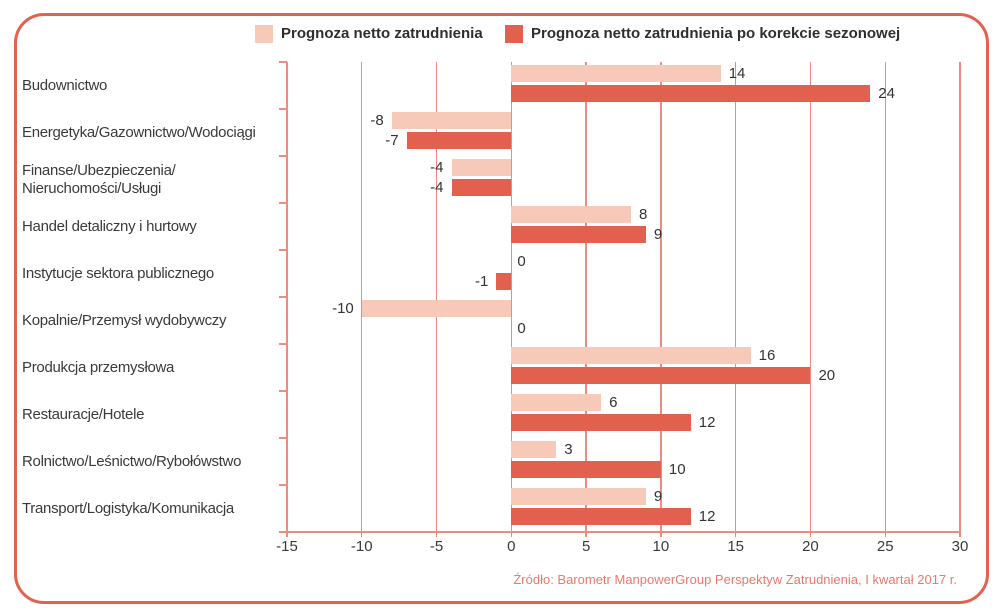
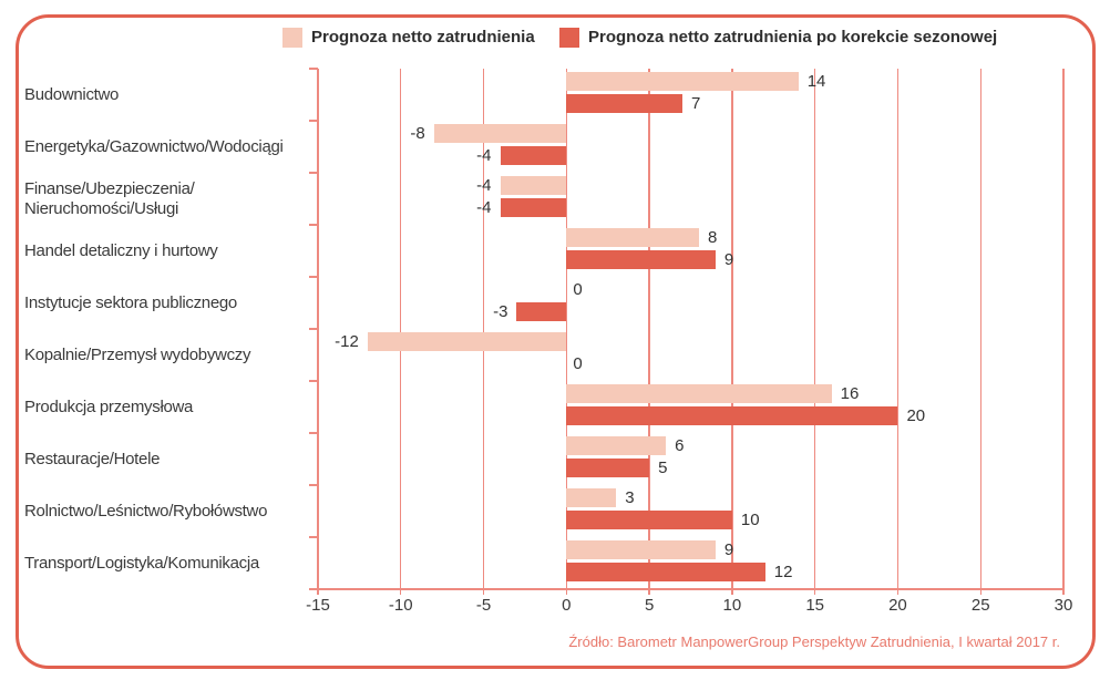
Prognoza netto zatrudnienia po korekcie sezonowej/Budownictwo: 24 -> 7
Prognoza netto zatrudnienia po korekcie sezonowej/Energetyka/Gazownictwo/Wodociągi: -7 -> -4
Prognoza netto zatrudnienia po korekcie sezonowej/Instytucje sektora publicznego: -1 -> -3
Prognoza netto zatrudnienia/Kopalnie/Przemysł wydobywczy: -10 -> -12
Prognoza netto zatrudnienia po korekcie sezonowej/Restauracje/Hotele: 12 -> 5
